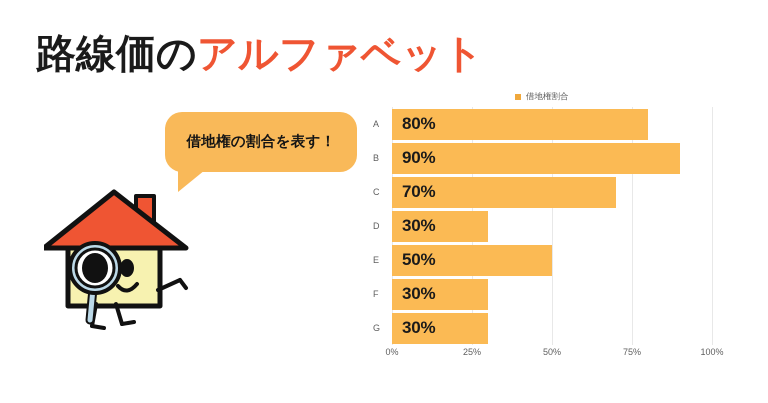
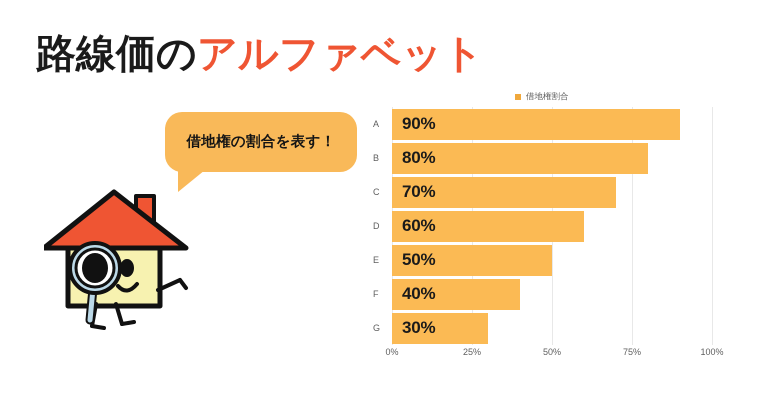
A: 80% -> 90%
B: 90% -> 80%
D: 30% -> 60%
F: 30% -> 40%
